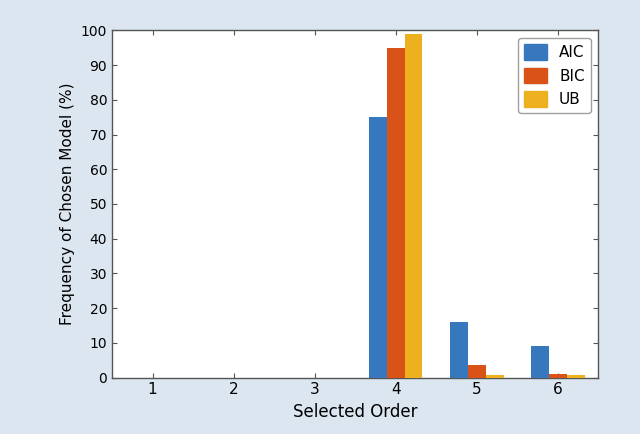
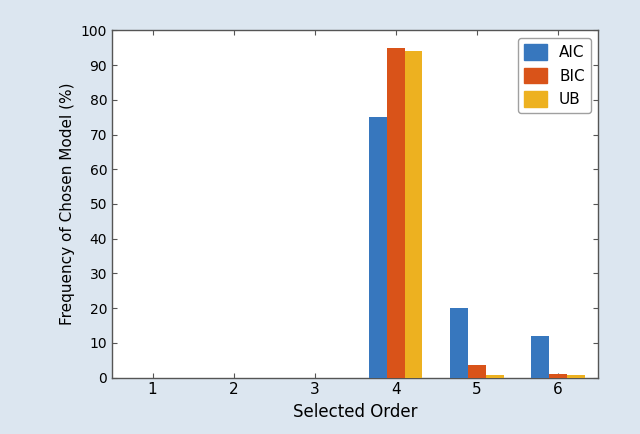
UB/4: 99.0 -> 94.0
AIC/5: 16 -> 20
AIC/6: 9 -> 12
